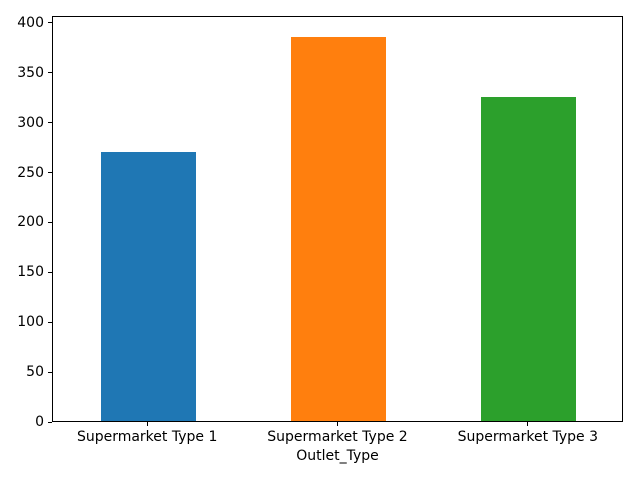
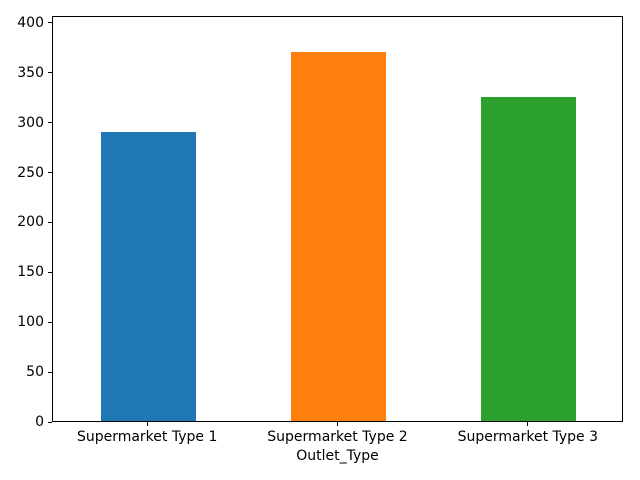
Supermarket Type 1: 270 -> 290
Supermarket Type 2: 380 -> 370
